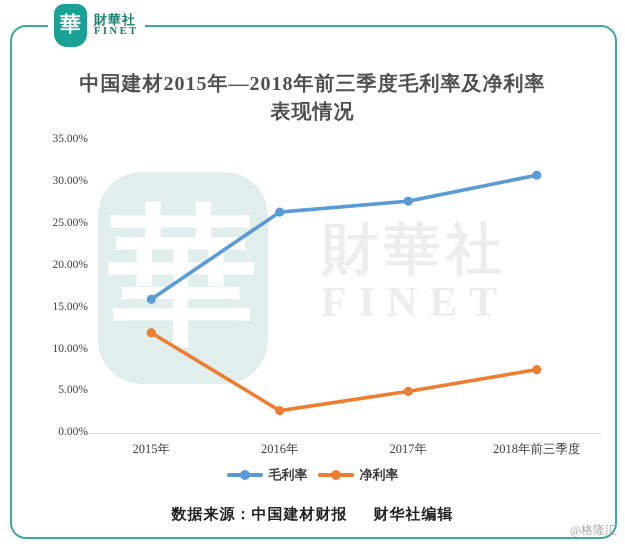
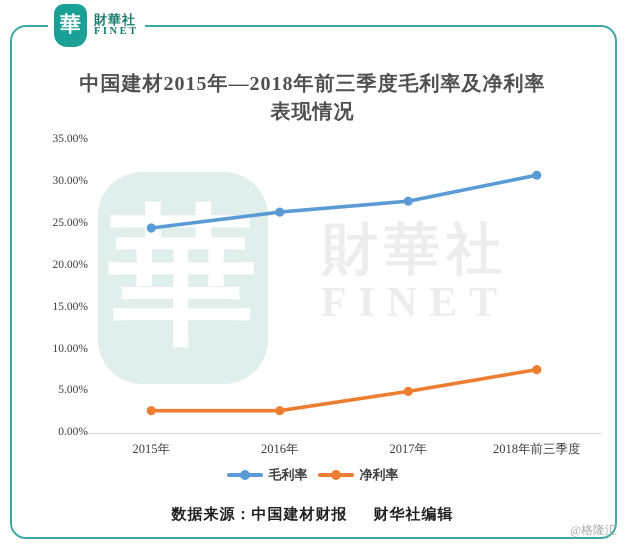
毛利率/2015年: 16% -> 24%
净利率/2015年: 12% -> 3%
